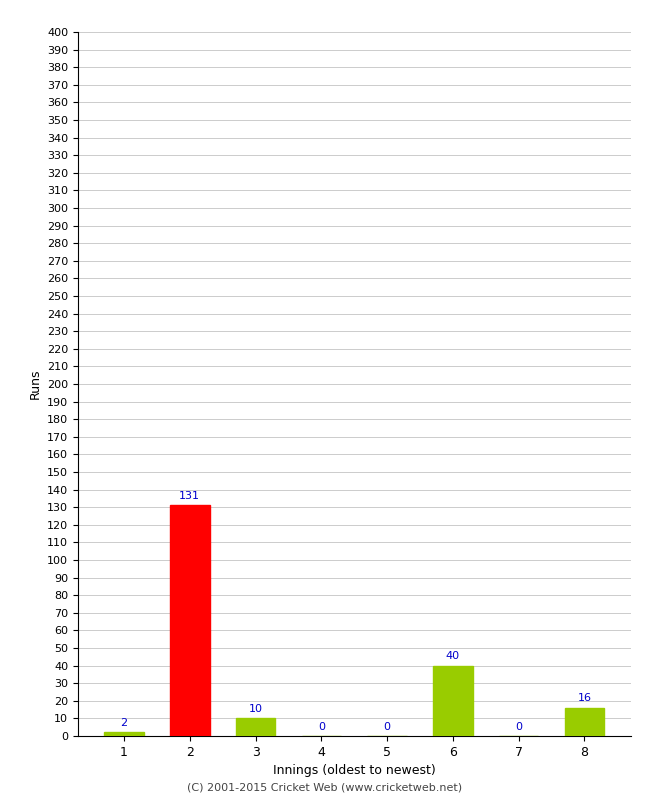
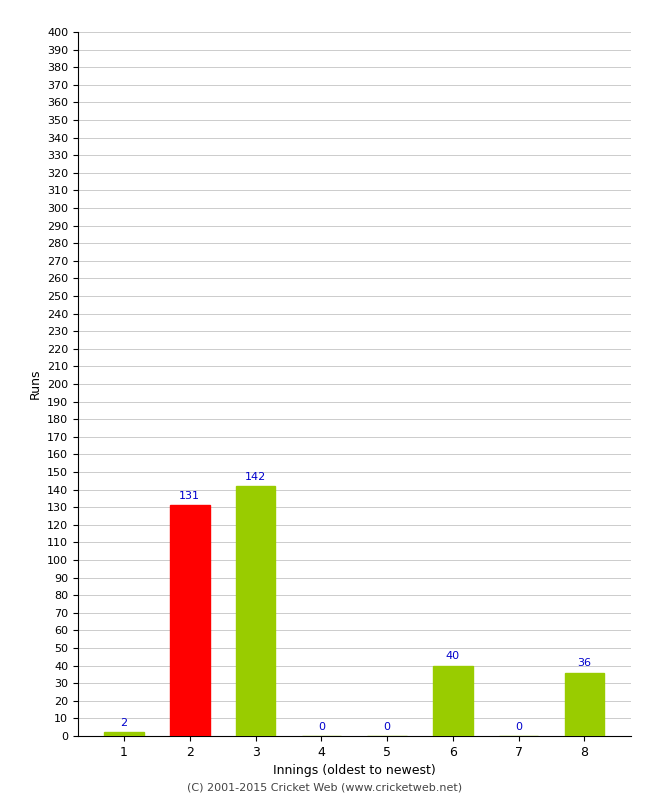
3: 10 -> 142
8: 16 -> 36
